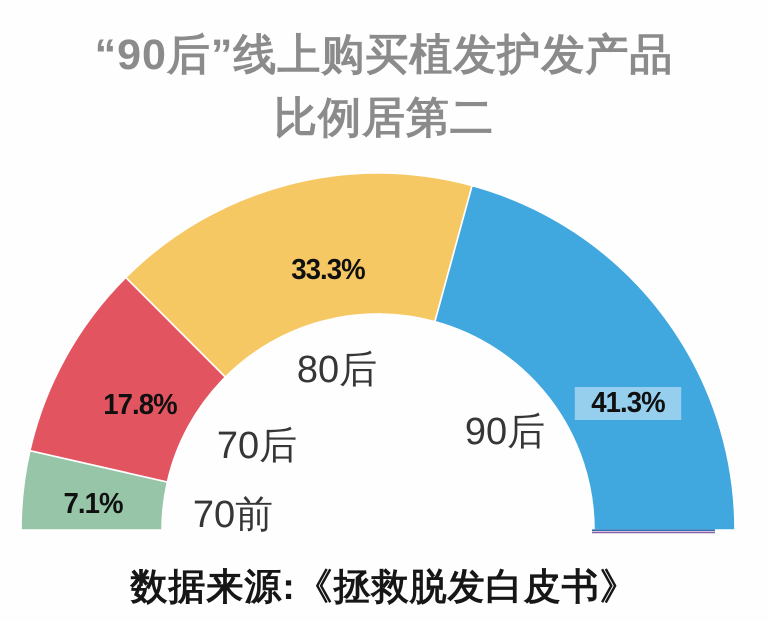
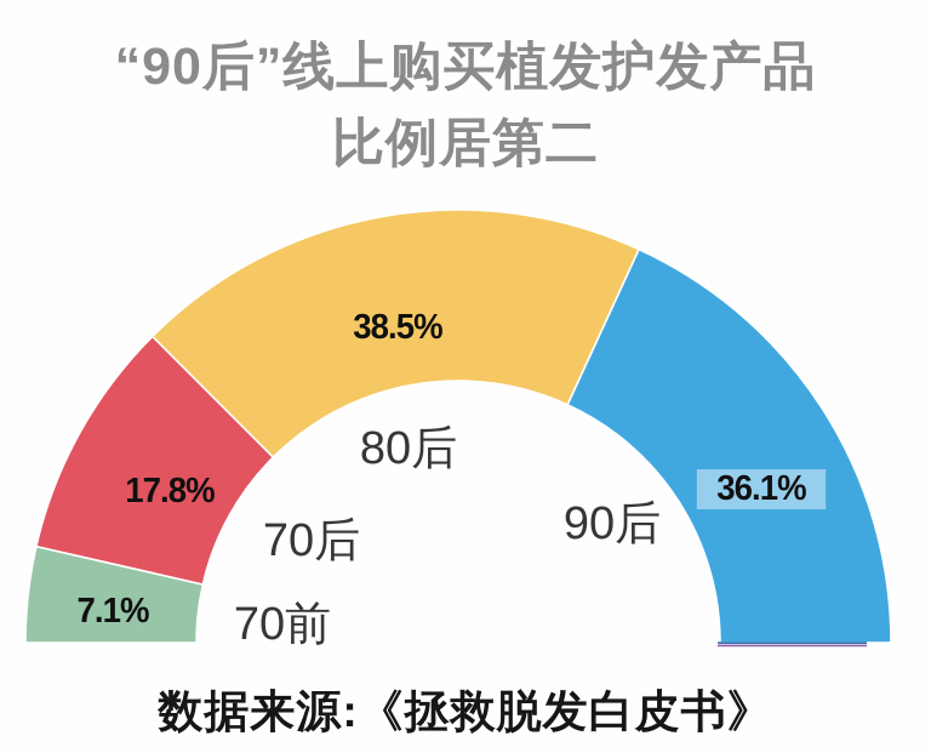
80后: 33.3% -> 38.5%
90后: 41.3% -> 36.1%
